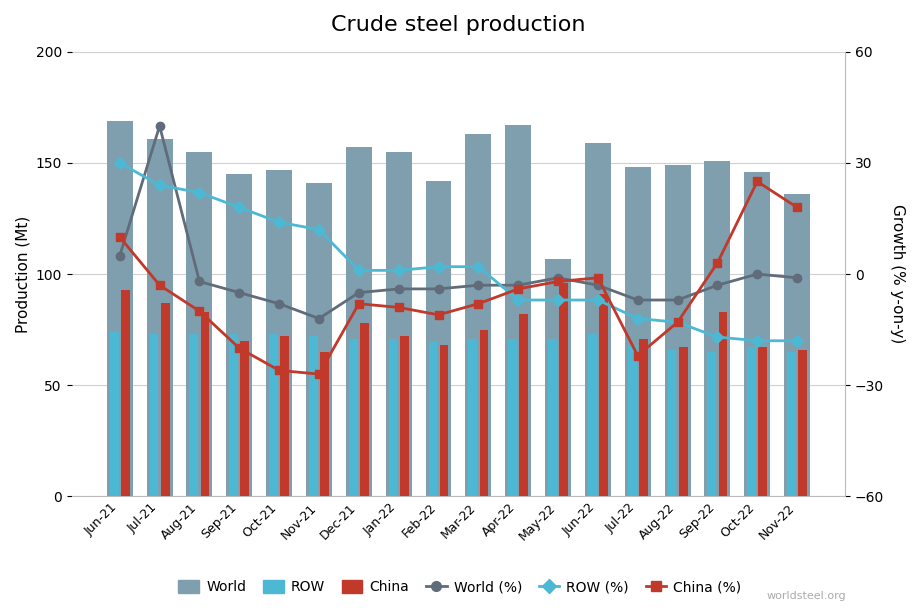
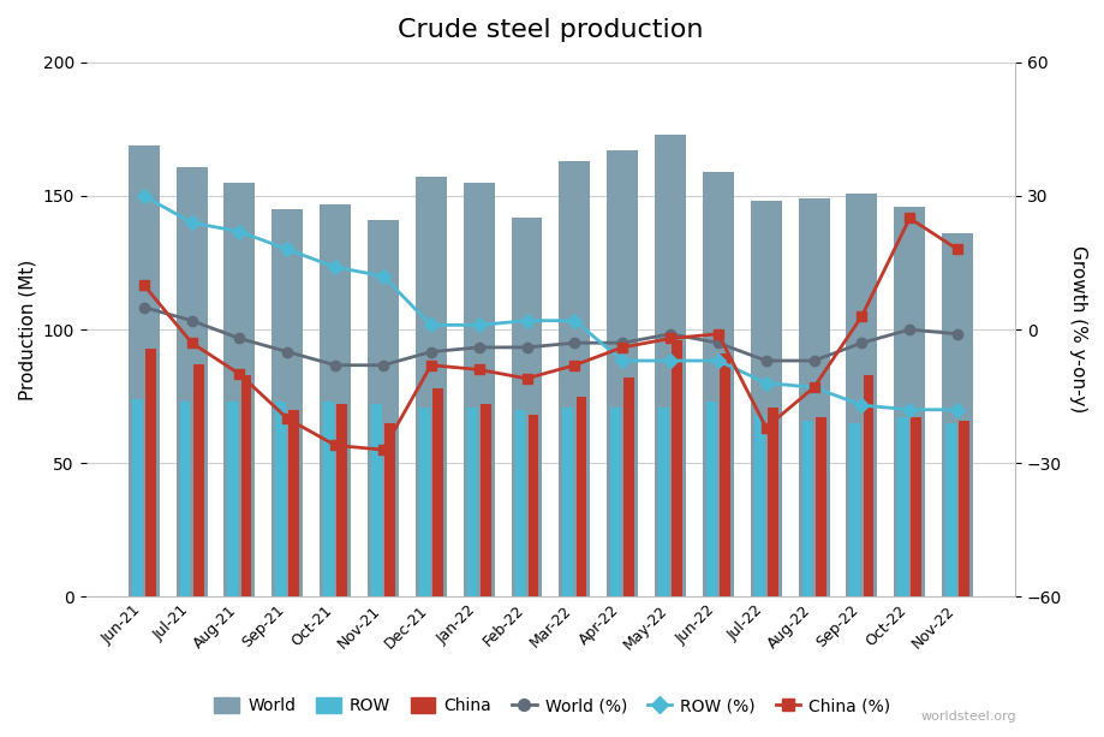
World (%)/Jul-21: 40 -> 2
World (%)/Nov-21: -12 -> -8
World/May-22: 107 -> 173
